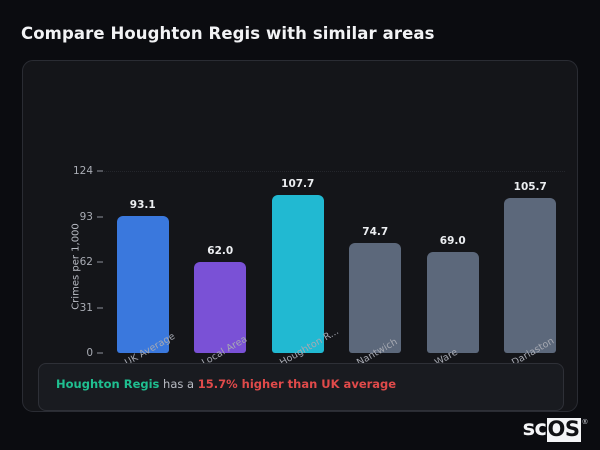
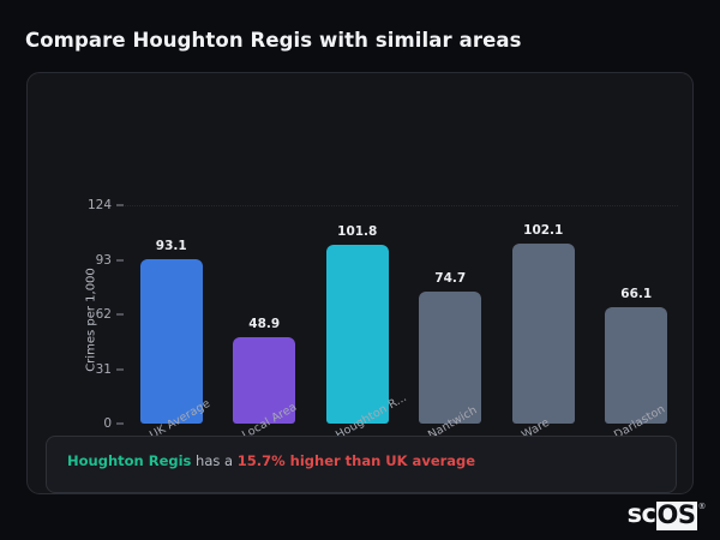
Local Area: 62.0 -> 48.9
Houghton R...: 107.7 -> 101.8
Ware: 69.0 -> 102.1
Darlaston: 105.7 -> 66.1
